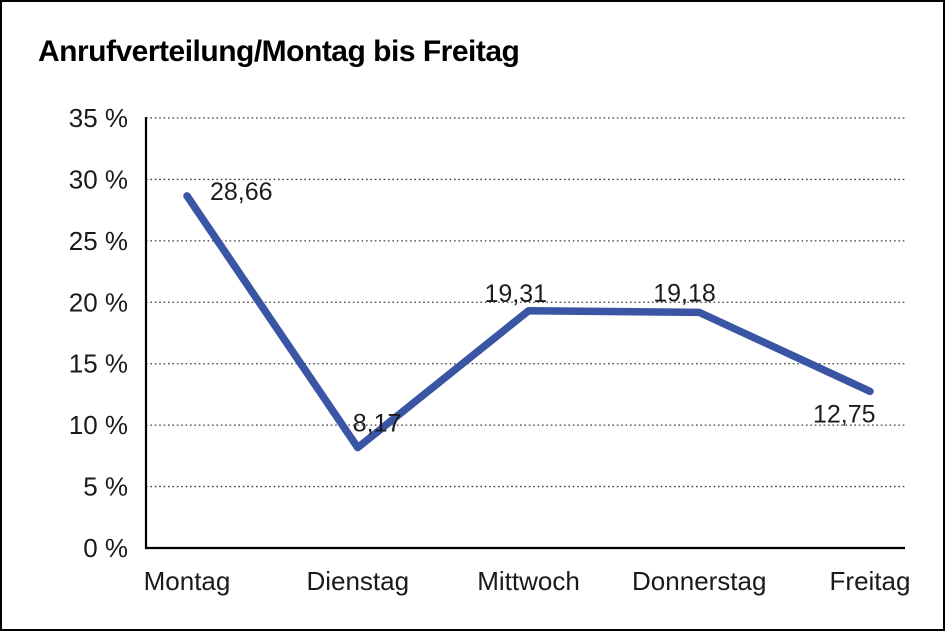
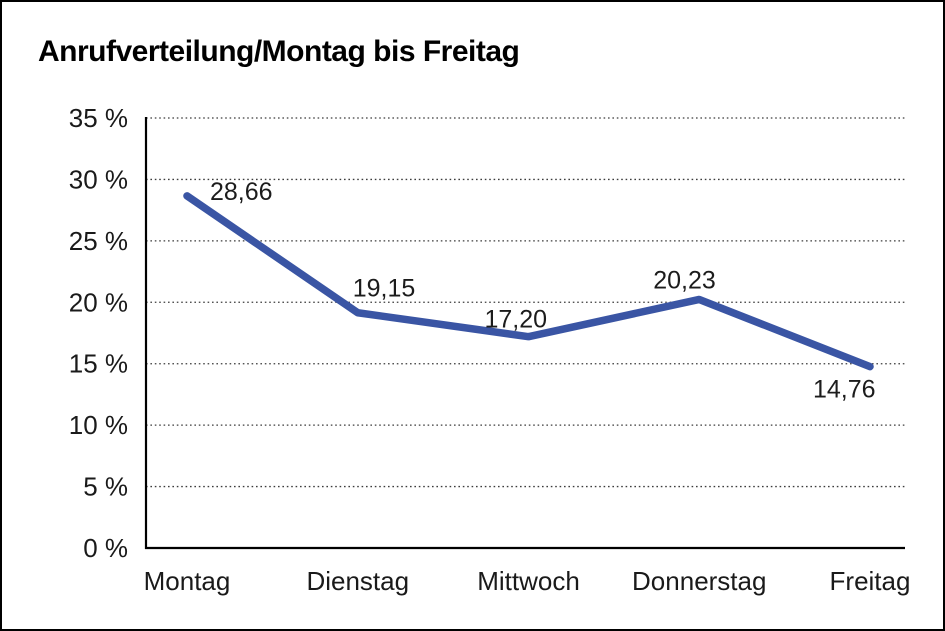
Dienstag: 8,17 -> 19,15
Mittwoch: 19,31 -> 17,20
Donnerstag: 19,18 -> 20,23
Freitag: 12,75 -> 14,76
